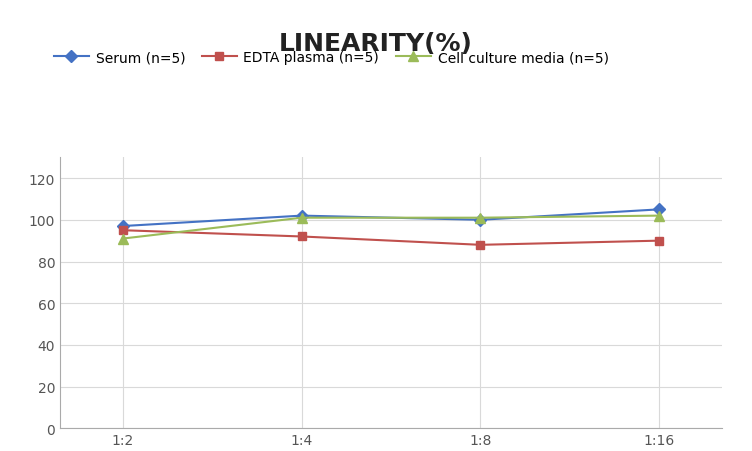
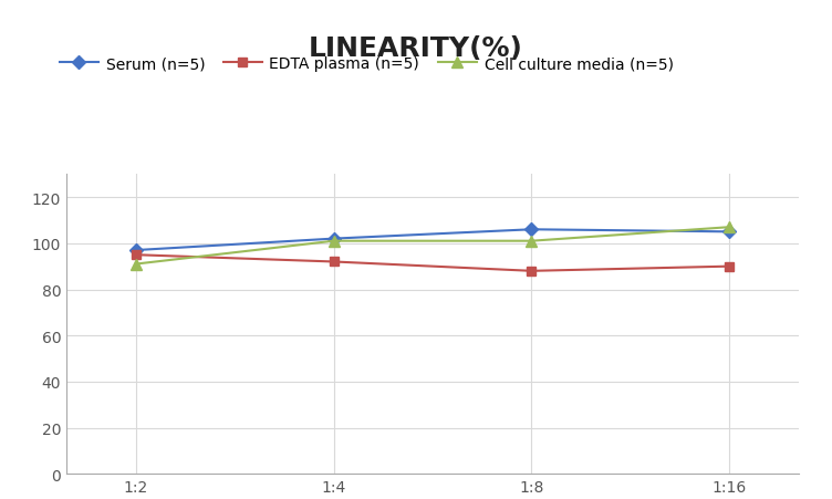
Serum (n=5)/1:8: 100 -> 106
Cell culture media (n=5)/1:16: 102 -> 107
